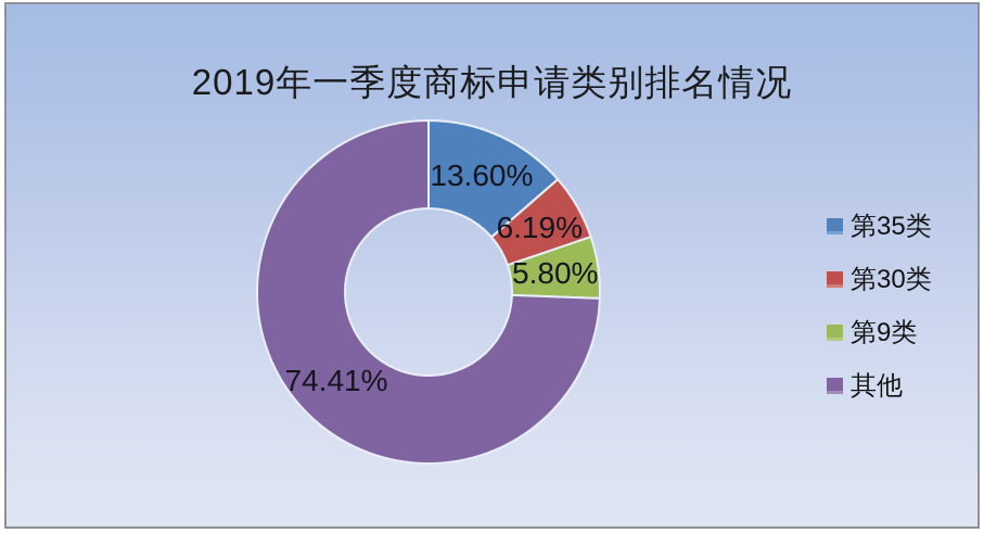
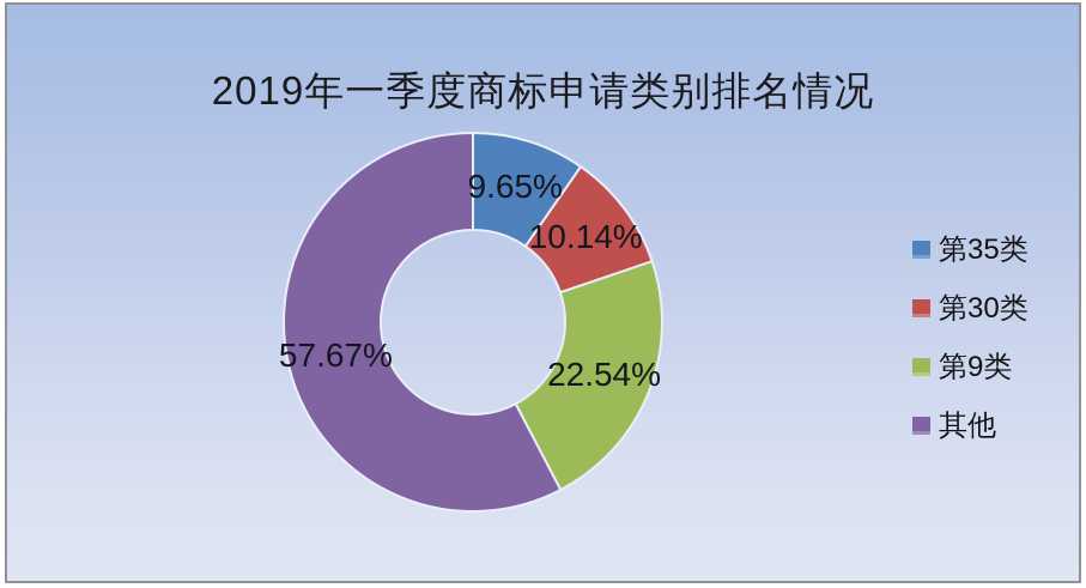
第35类: 13.60% -> 9.65%
第30类: 6.19% -> 10.14%
第9类: 5.80% -> 22.54%
其他: 74.41% -> 57.67%
